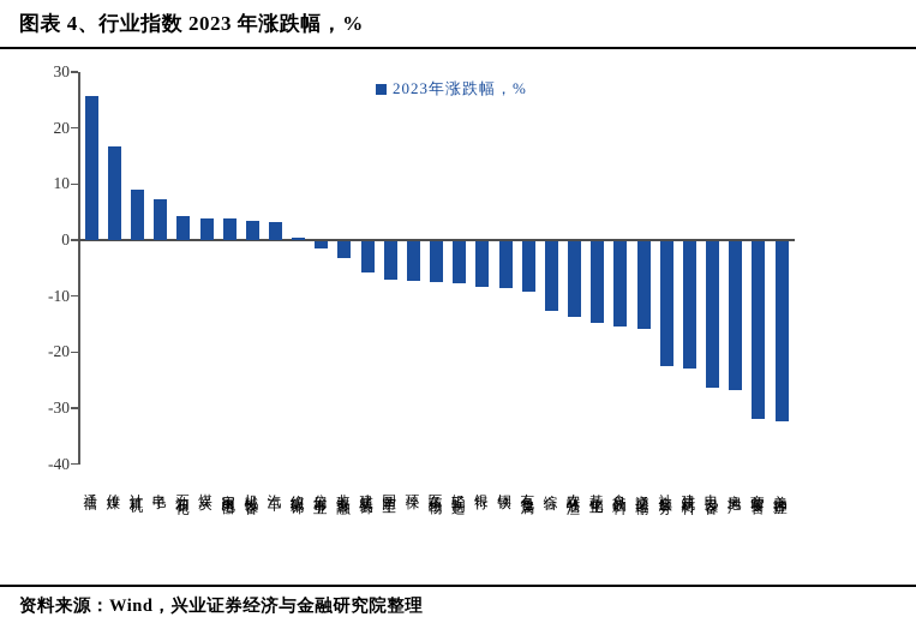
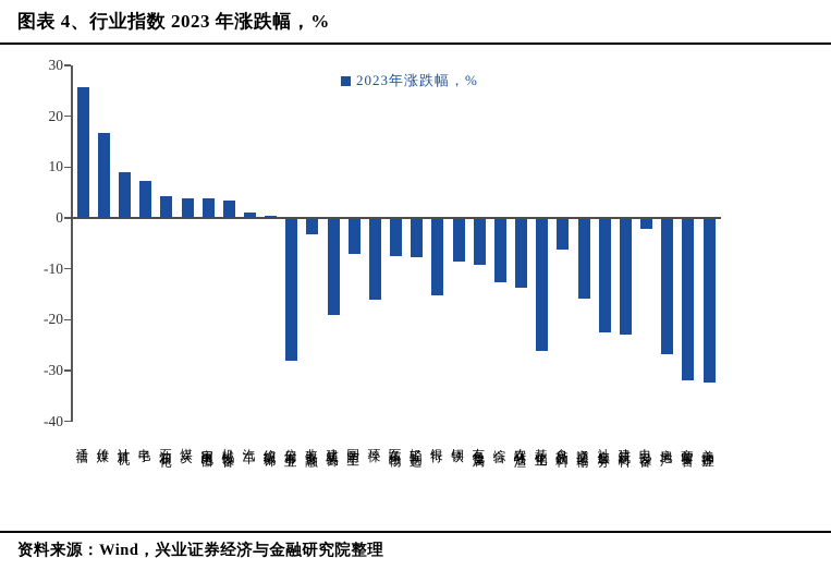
汽车: 3 -> 1
公用事业: -1 -> -28
建筑装饰: -6 -> -19
环保: -7 -> -16
银行: -8 -> -15
基础化工: -15 -> -26
食品饮料: -15 -> -6
电力设备: -26 -> -2
